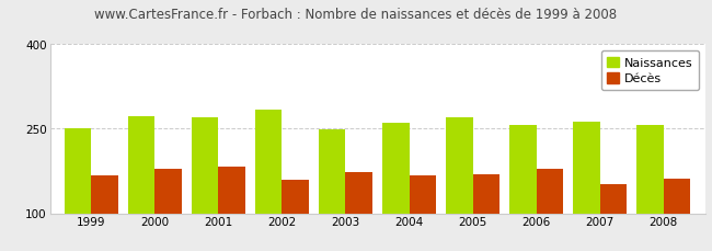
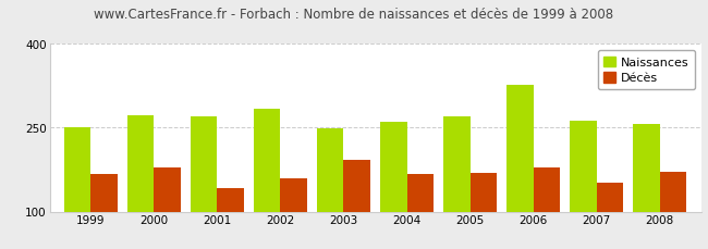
Décès/2001: 182 -> 142
Décès/2003: 173 -> 192
Naissances/2006: 257 -> 326
Décès/2008: 162 -> 172
